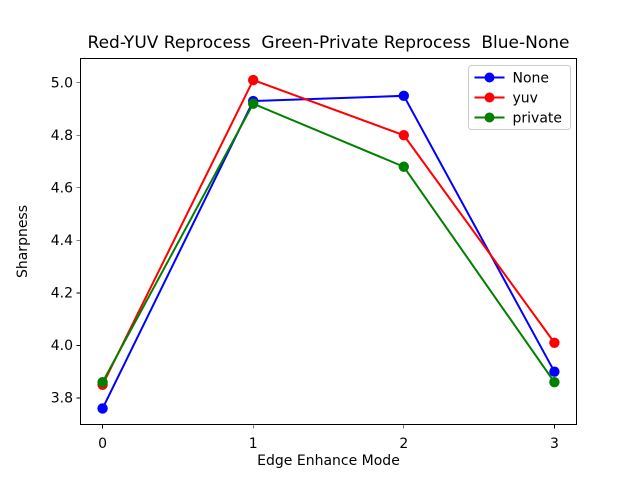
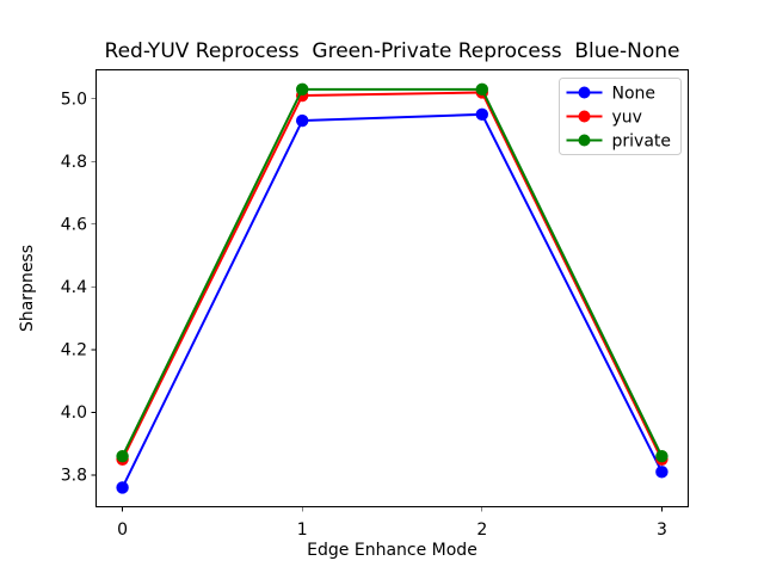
private/1: 4.92 -> 5.03
yuv/2: 4.80 -> 5.02
private/2: 4.68 -> 5.03
None/3: 3.90 -> 3.81
yuv/3: 4.01 -> 3.85
